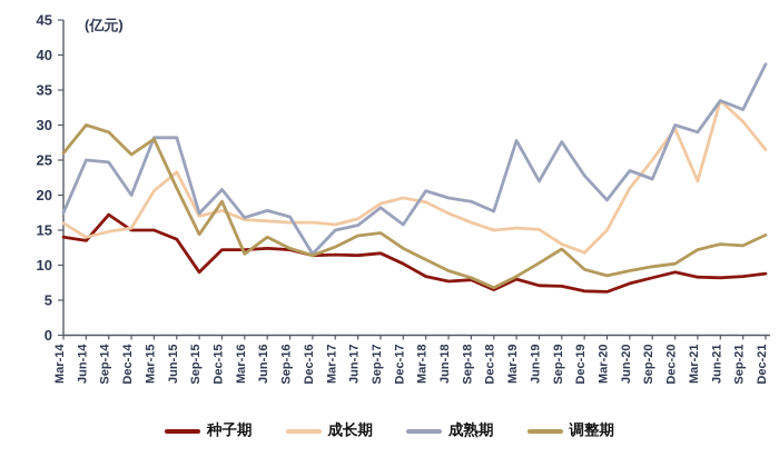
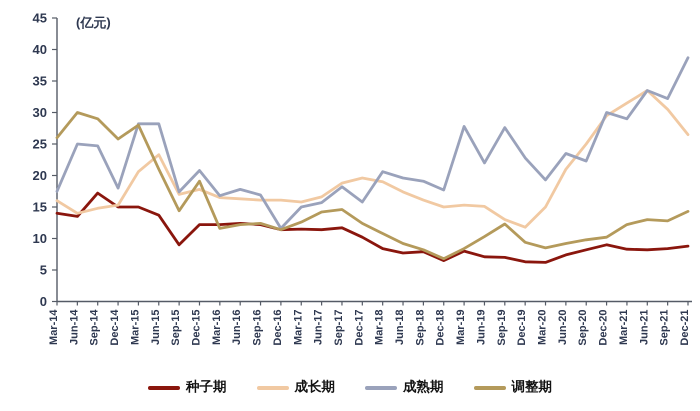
成熟期/Dec-14: 20 -> 18
调整期/Jun-16: 14 -> 12
成长期/Mar-21: 22 -> 32
